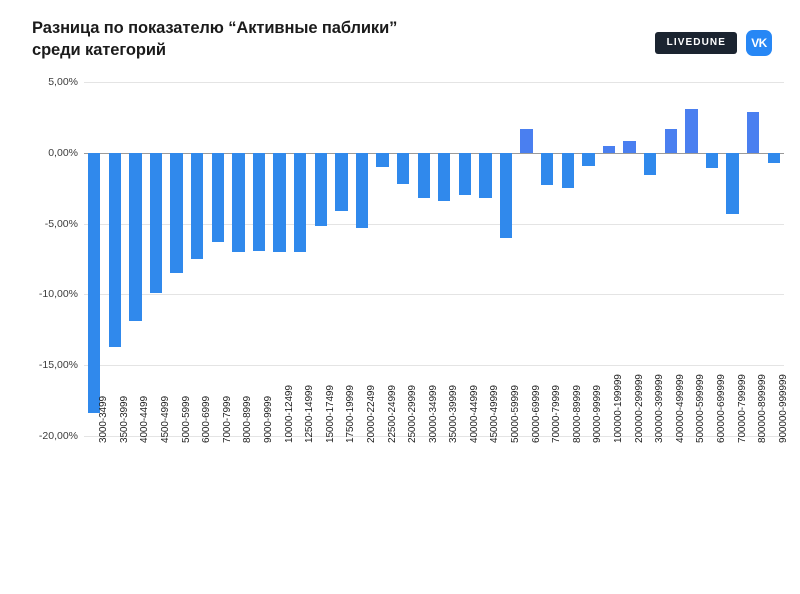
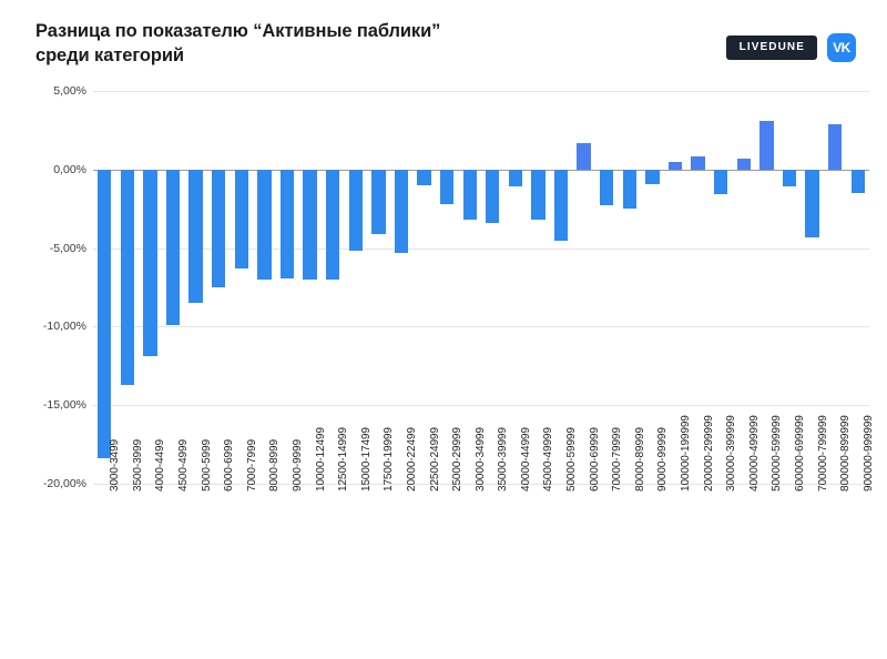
40000-44999: -3,0% -> -1,1%
50000-59999: -6,0% -> -4,5%
400000-499999: 1,7% -> 0,7%
900000-999999: -0,7% -> -1,5%
